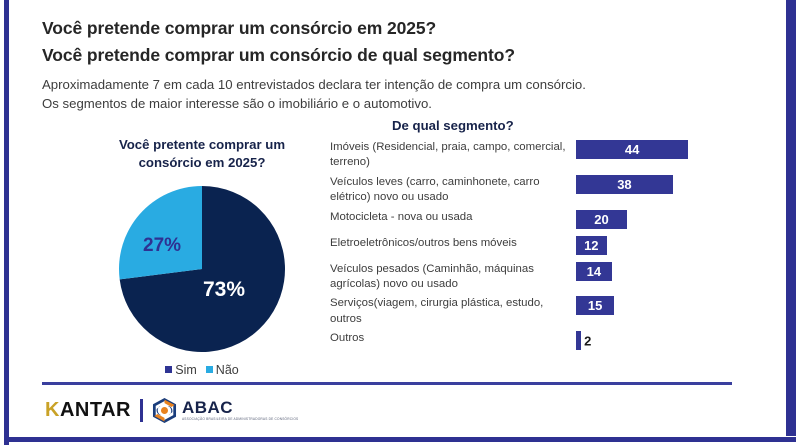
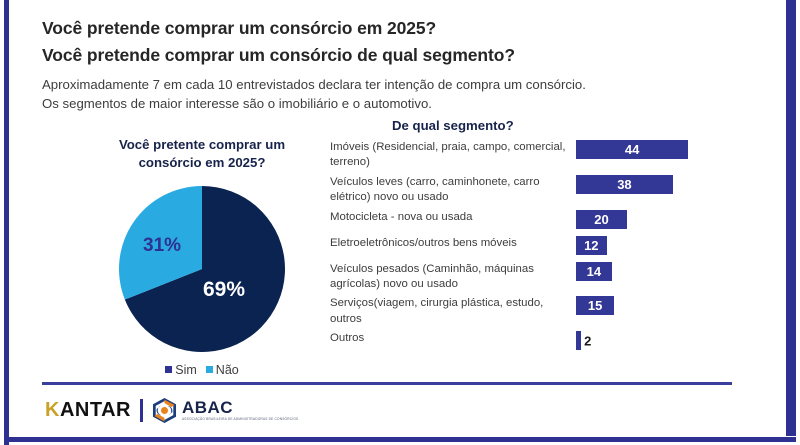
Você pretente comprar um consórcio em 2025?/Sim: 73% -> 69%
Você pretente comprar um consórcio em 2025?/Não: 27% -> 31%
